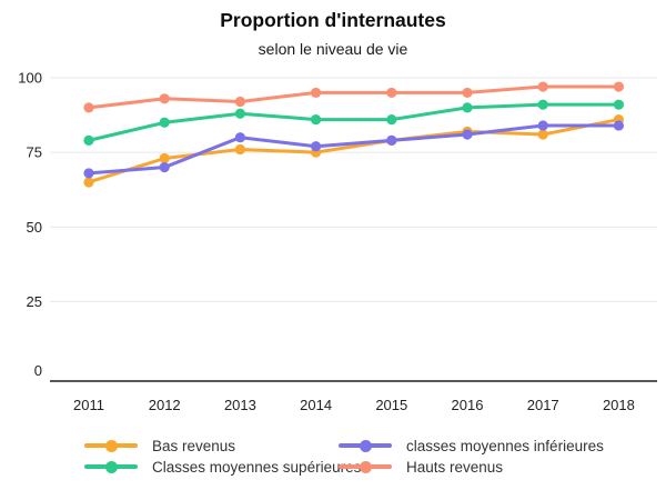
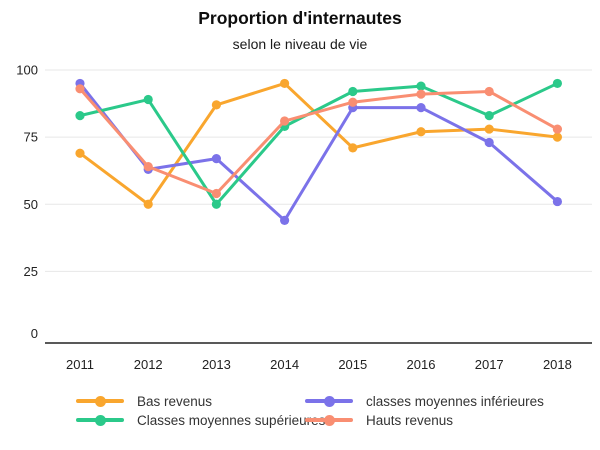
Bas revenus/2011: 65 -> 69
classes moyennes inférieures/2011: 68 -> 95
Classes moyennes supérieures/2011: 79 -> 83
Hauts revenus/2011: 90 -> 93
Bas revenus/2012: 73 -> 50
classes moyennes inférieures/2012: 70 -> 63
Classes moyennes supérieures/2012: 85 -> 89
Hauts revenus/2012: 93 -> 64
Bas revenus/2013: 76 -> 87
classes moyennes inférieures/2013: 80 -> 67
Classes moyennes supérieures/2013: 88 -> 50
Hauts revenus/2013: 92 -> 54
Bas revenus/2014: 75 -> 95
classes moyennes inférieures/2014: 77 -> 44
Classes moyennes supérieures/2014: 86 -> 79
Hauts revenus/2014: 95 -> 81
Bas revenus/2015: 79 -> 71
classes moyennes inférieures/2015: 79 -> 86
Classes moyennes supérieures/2015: 86 -> 92
Hauts revenus/2015: 95 -> 88
Bas revenus/2016: 82 -> 77
classes moyennes inférieures/2016: 81 -> 86
Classes moyennes supérieures/2016: 90 -> 94
Hauts revenus/2016: 95 -> 91
Bas revenus/2017: 81 -> 78
classes moyennes inférieures/2017: 84 -> 73
Classes moyennes supérieures/2017: 91 -> 83
Hauts revenus/2017: 97 -> 92
Bas revenus/2018: 86 -> 75
classes moyennes inférieures/2018: 84 -> 51
Classes moyennes supérieures/2018: 91 -> 95
Hauts revenus/2018: 97 -> 78
